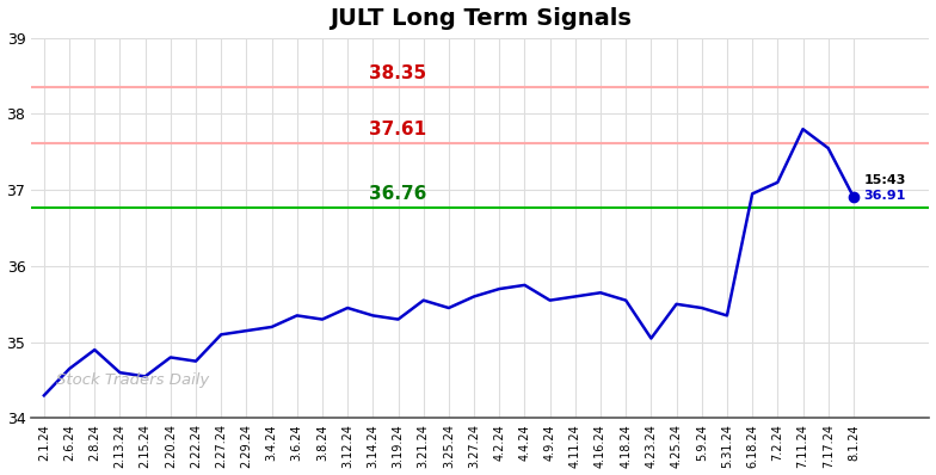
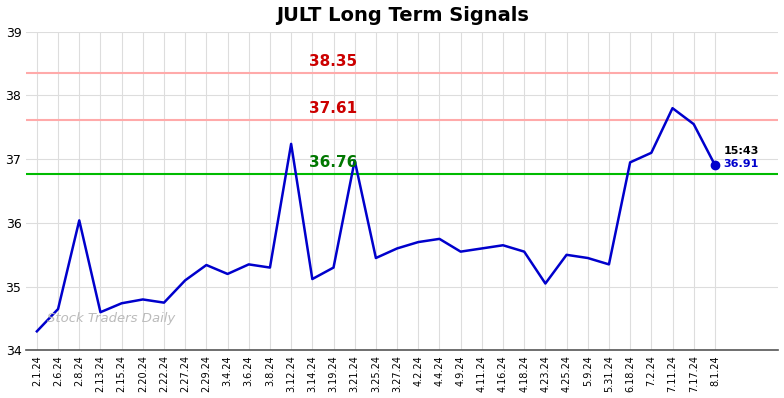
2.8.24: 34.90 -> 36.04
2.15.24: 34.55 -> 34.74
2.29.24: 35.15 -> 35.34
3.12.24: 35.45 -> 37.24
3.14.24: 35.35 -> 35.12
3.21.24: 35.55 -> 36.98
